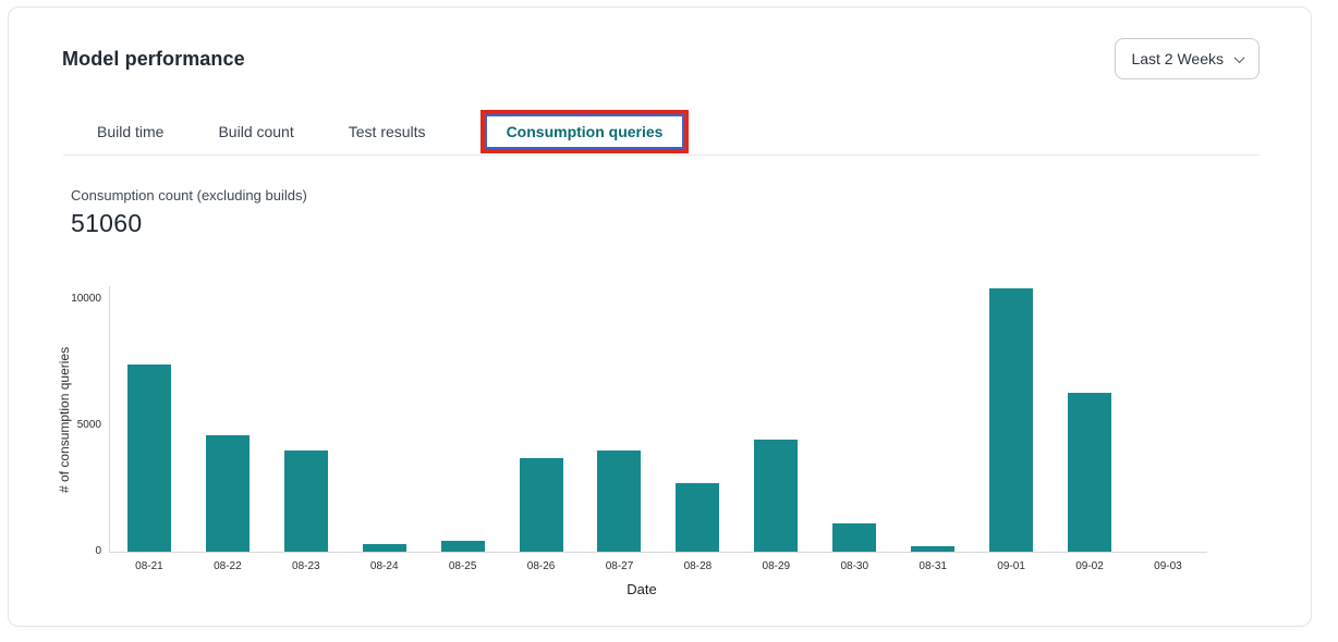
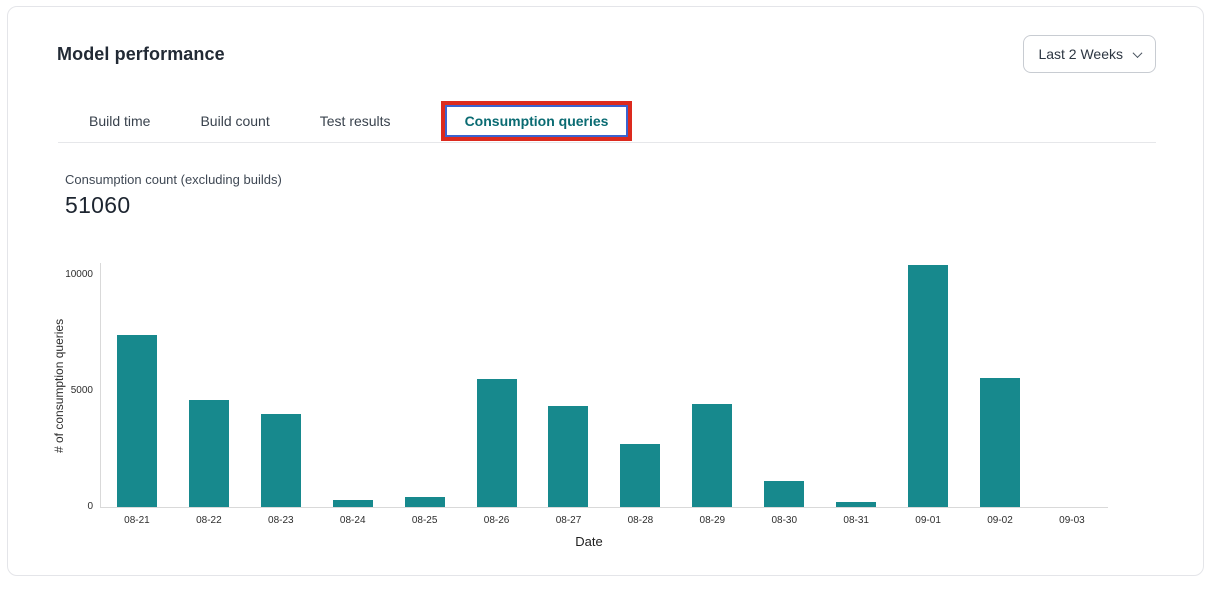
08-26: 3700 -> 5500
08-27: 4000 -> 4400
09-02: 6300 -> 5600
